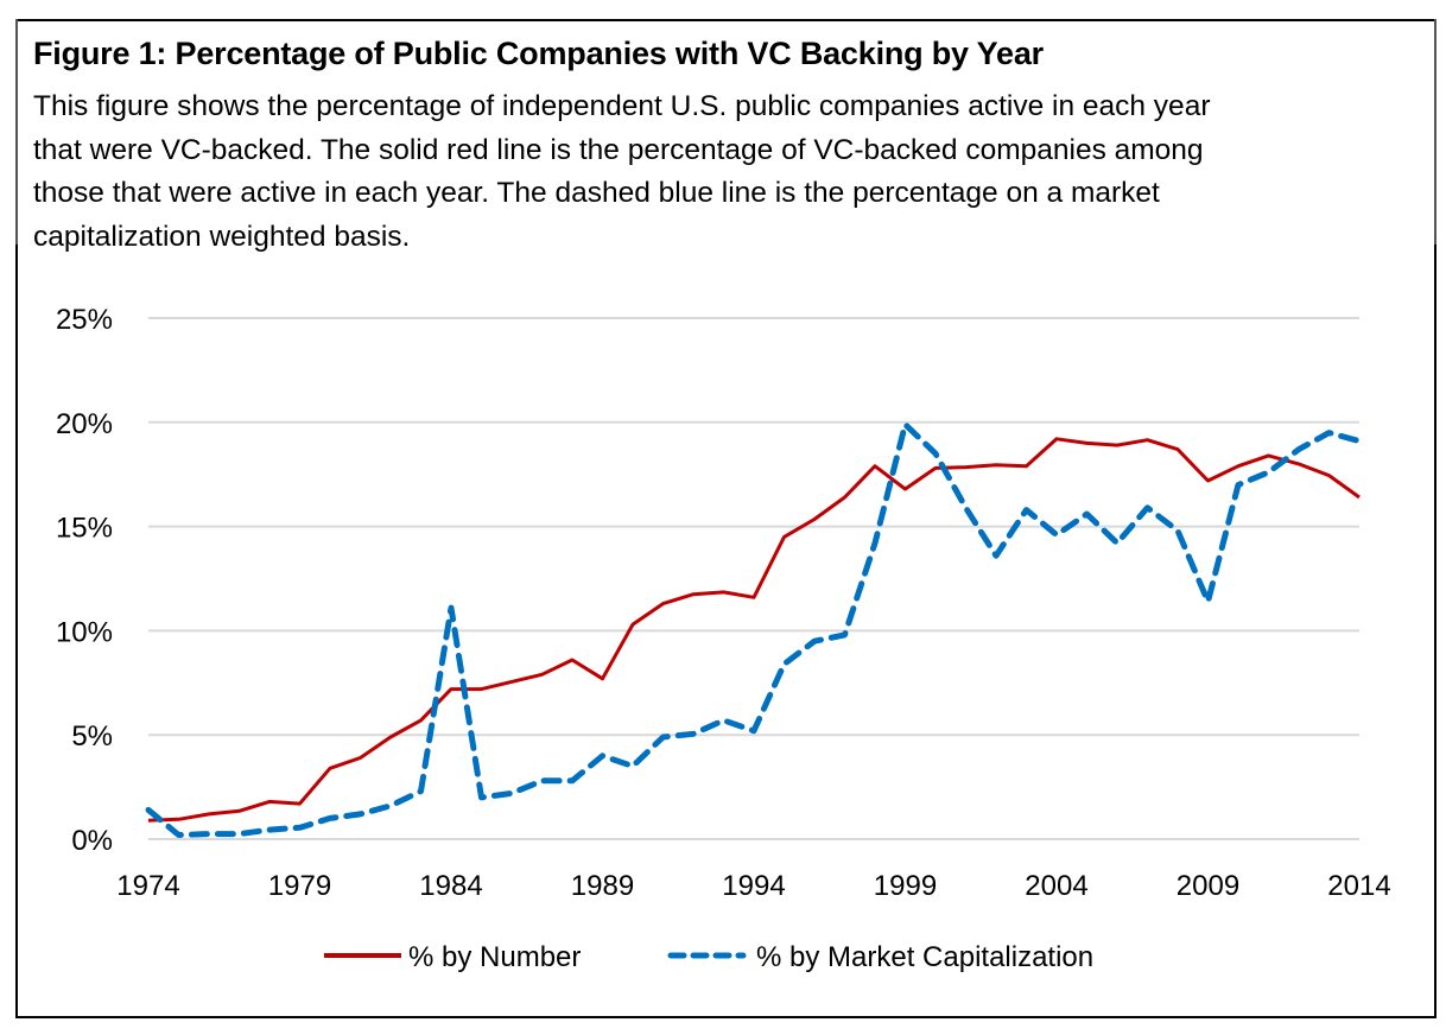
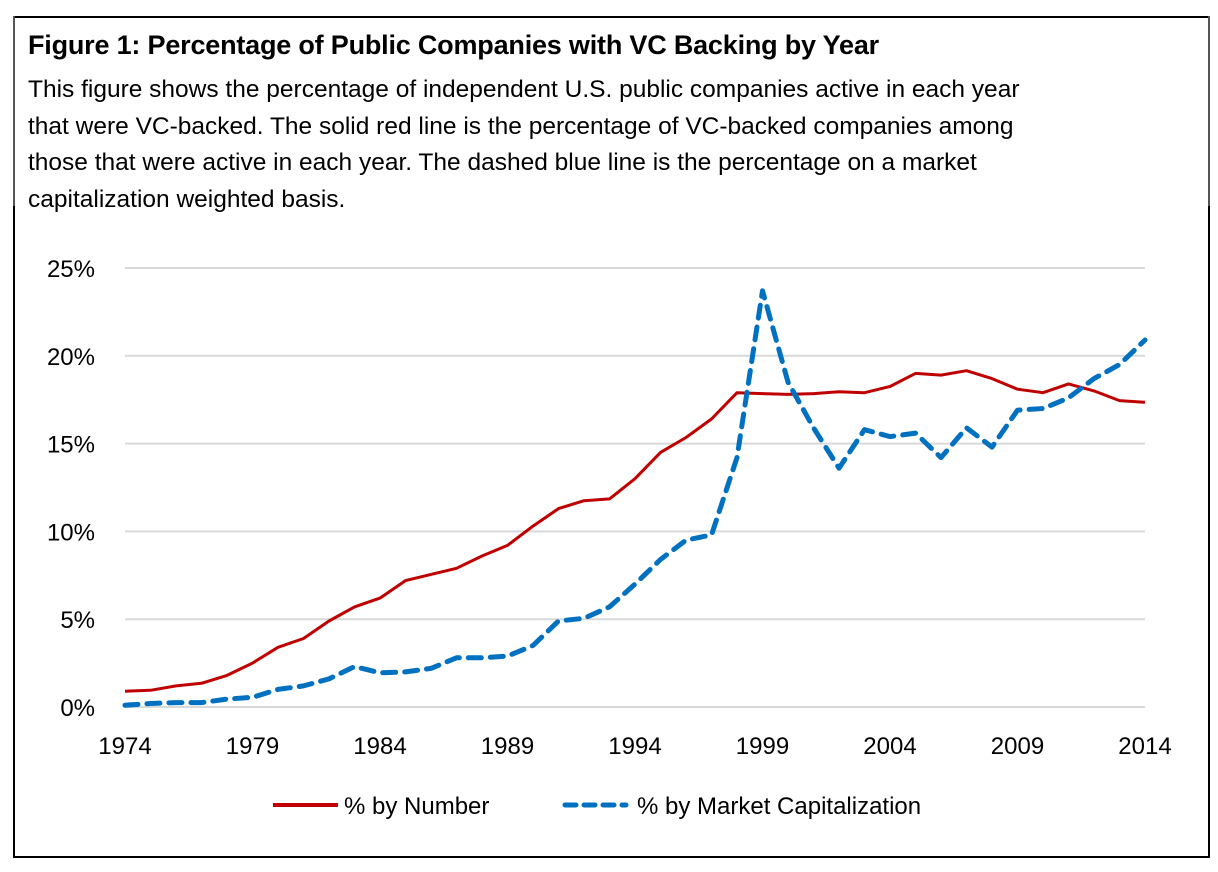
% by Market Capitalization/1974: 1.4% -> 0.1%
% by Number/1979: 1.7% -> 2.5%
% by Number/1984: 7.2% -> 6.2%
% by Market Capitalization/1984: 11.1% -> 1.9%
% by Number/1989: 7.7% -> 9.2%
% by Market Capitalization/1989: 4.0% -> 2.9%
% by Number/1994: 11.6% -> 13.0%
% by Market Capitalization/1994: 5.2% -> 7.0%
% by Number/1999: 16.8% -> 17.9%
% by Market Capitalization/1999: 19.9% -> 23.7%
% by Number/2004: 19.2% -> 18.2%
% by Market Capitalization/2004: 14.6% -> 15.4%
% by Number/2009: 17.2% -> 18.1%
% by Market Capitalization/2009: 11.4% -> 16.9%
% by Number/2014: 16.4% -> 17.4%
% by Market Capitalization/2014: 19.1% -> 20.9%
